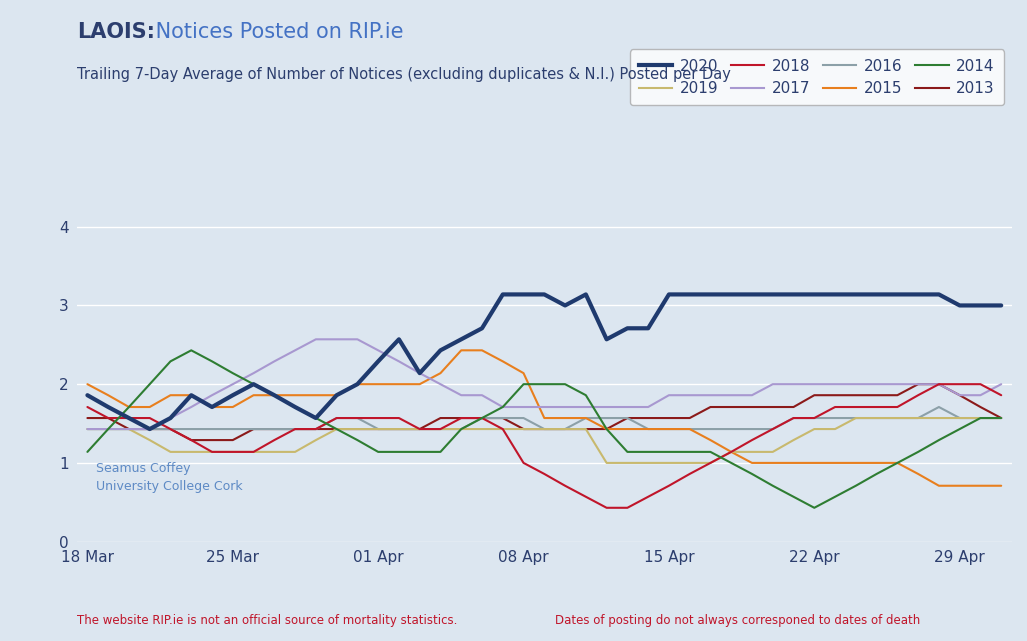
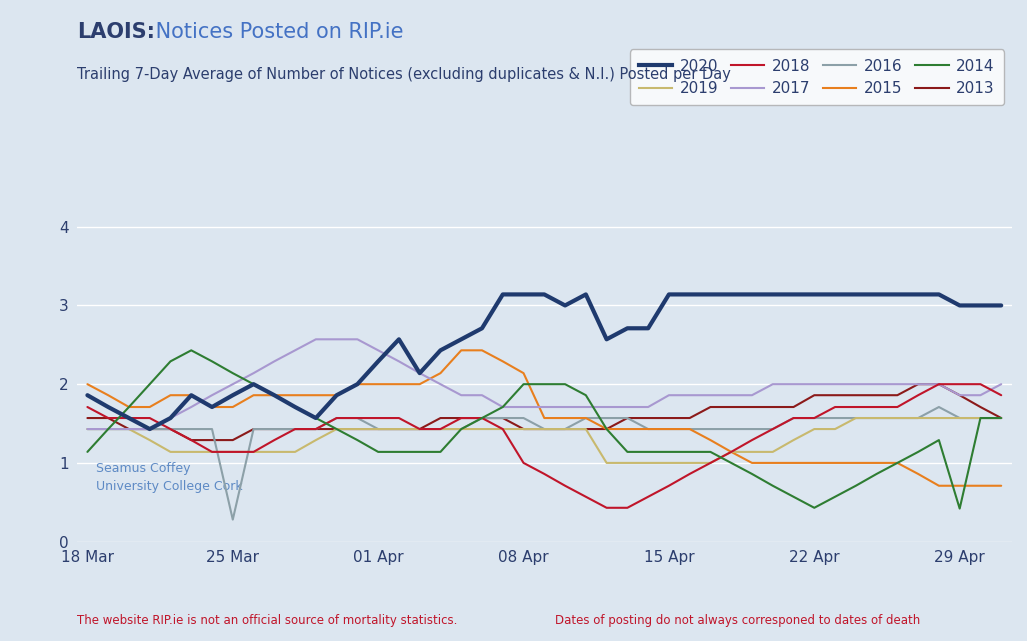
2016/25 Mar: 1.43 -> 0.28
2014/29 Apr: 1.43 -> 0.42
